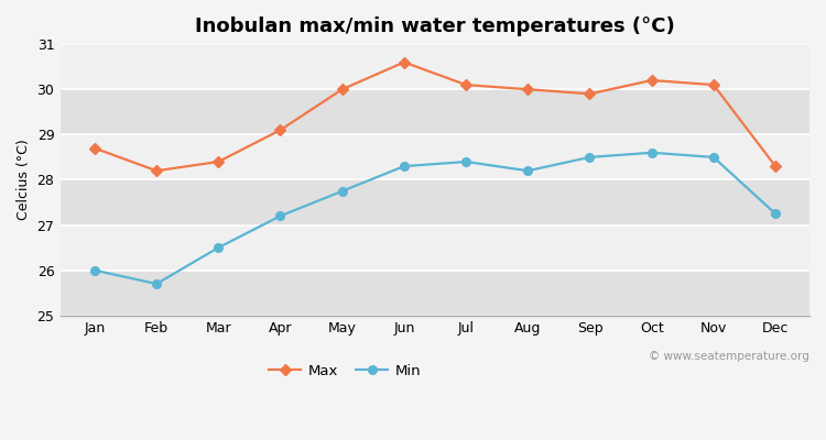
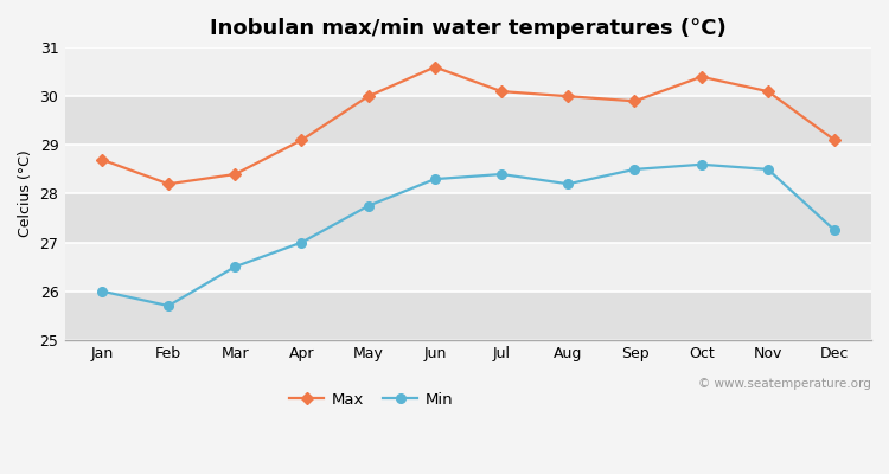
Min/Apr: 27.20 -> 27.00
Max/Oct: 30.2 -> 30.4
Max/Dec: 28.3 -> 29.1
